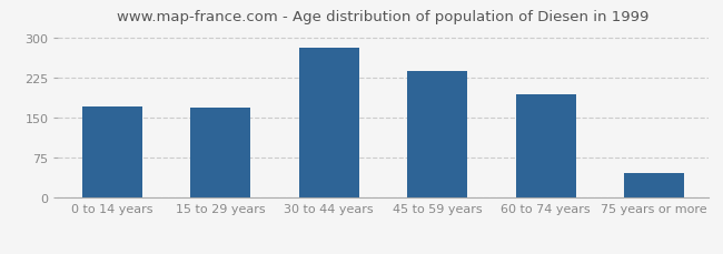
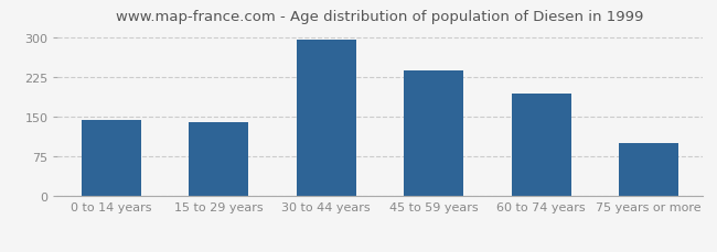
0 to 14 years: 170 -> 145
15 to 29 years: 168 -> 140
30 to 44 years: 282 -> 295
75 years or more: 47 -> 100
